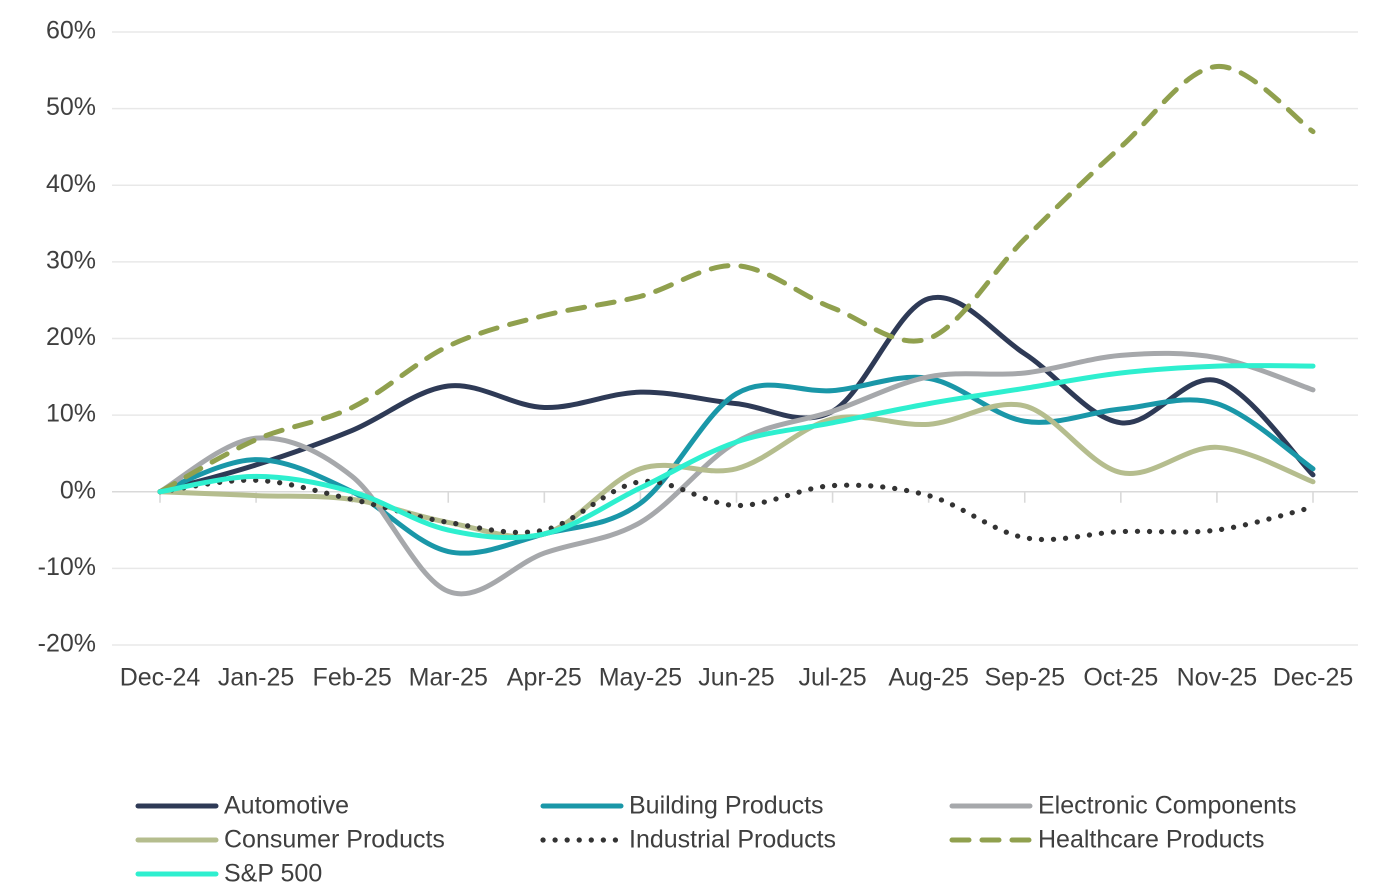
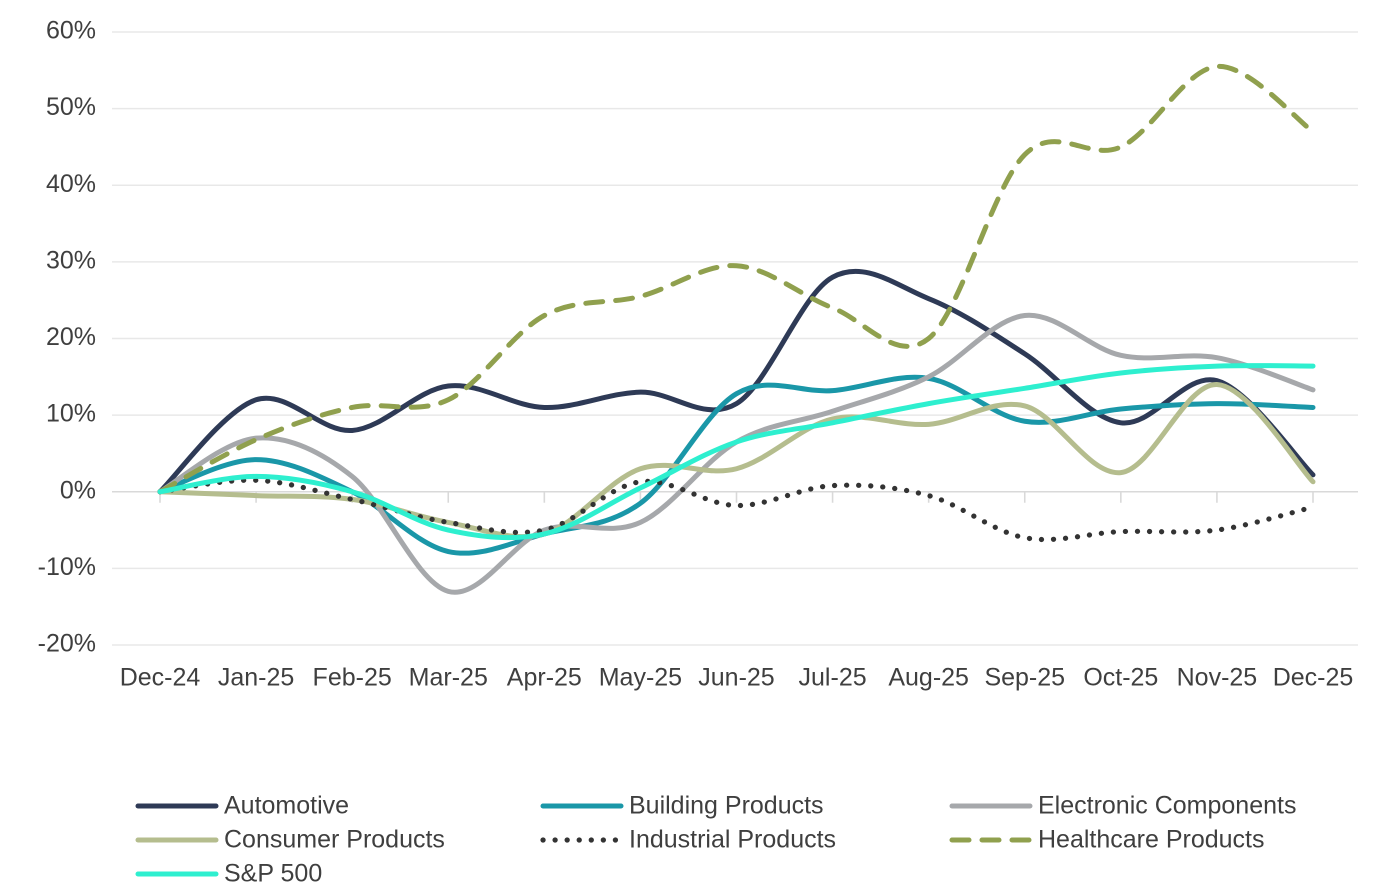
Automotive/Jan-25: 4% -> 12%
Healthcare Products/Mar-25: 19% -> 12%
Electronic Components/Apr-25: -8% -> -5%
Automotive/Jul-25: 10% -> 28%
Electronic Components/Sep-25: 16% -> 23%
Healthcare Products/Sep-25: 33% -> 44%
Consumer Products/Nov-25: 6% -> 14%
Building Products/Dec-25: 3% -> 11%
